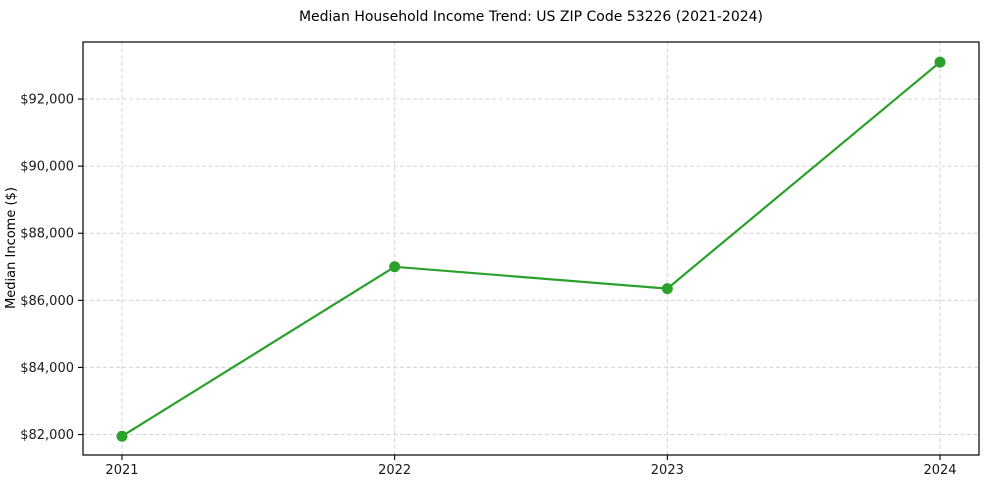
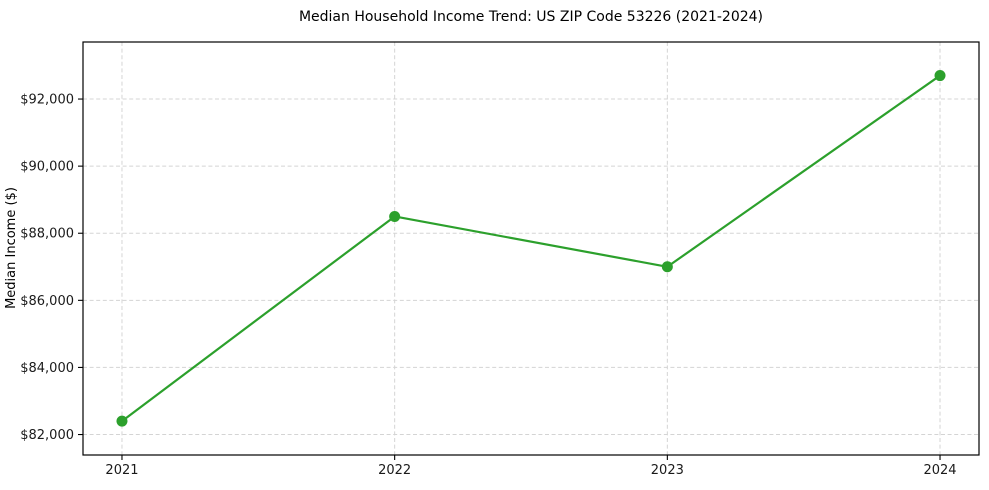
2021: $82000 -> $82400
2022: $87000 -> $88500
2023: $86400 -> $87000
2024: $93100 -> $92700
